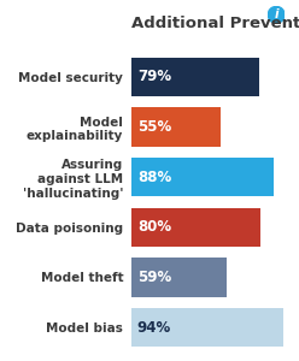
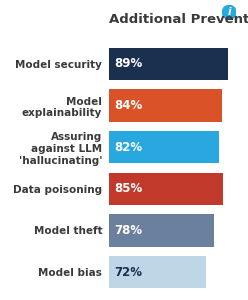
Model security: 79% -> 89%
Model explainability: 55% -> 84%
Assuring against LLM 'hallucinating': 88% -> 82%
Data poisoning: 80% -> 85%
Model theft: 59% -> 78%
Model bias: 94% -> 72%
